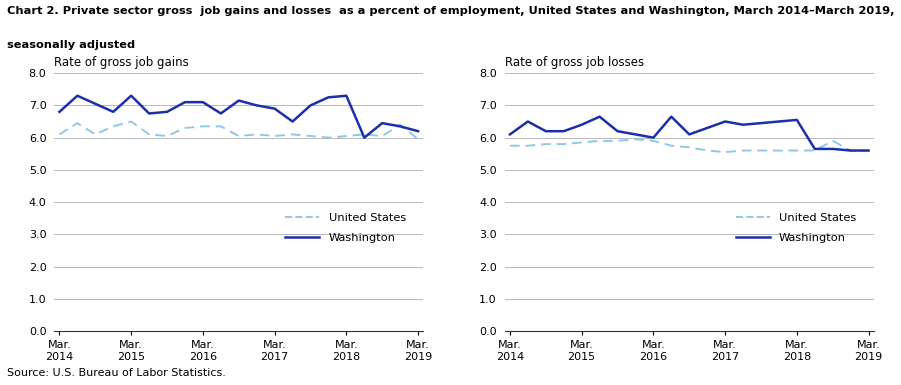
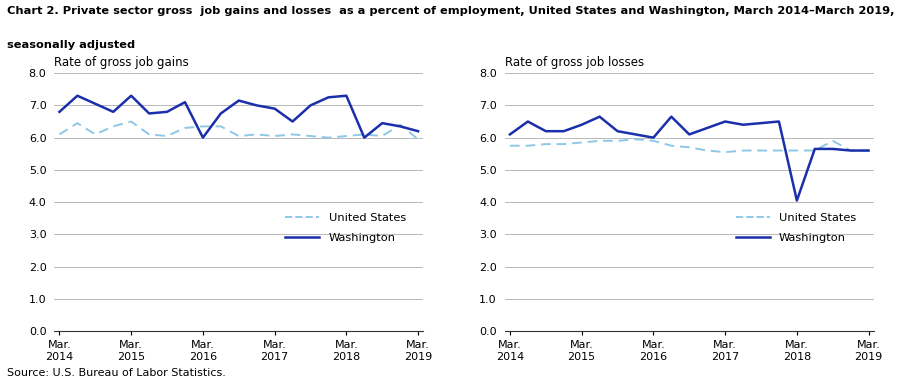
Rate of gross job gains/Washington/Mar. 2016: 7.10 -> 6.00
Rate of gross job losses/Washington/Mar. 2018: 6.55 -> 4.05
